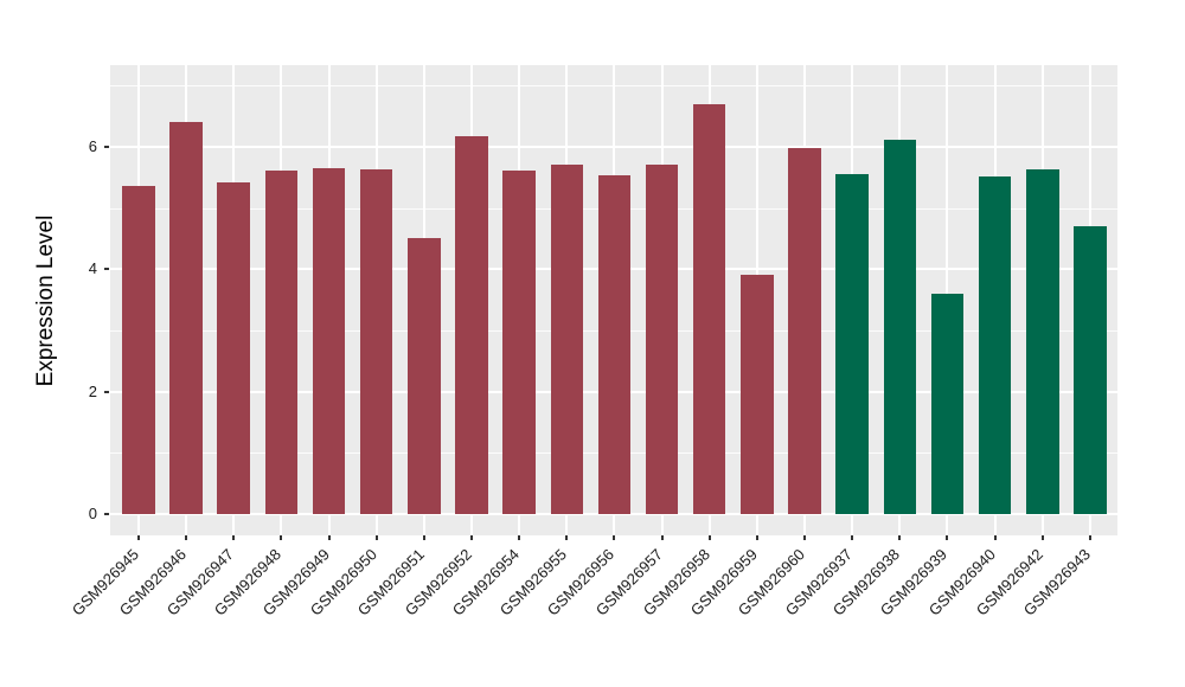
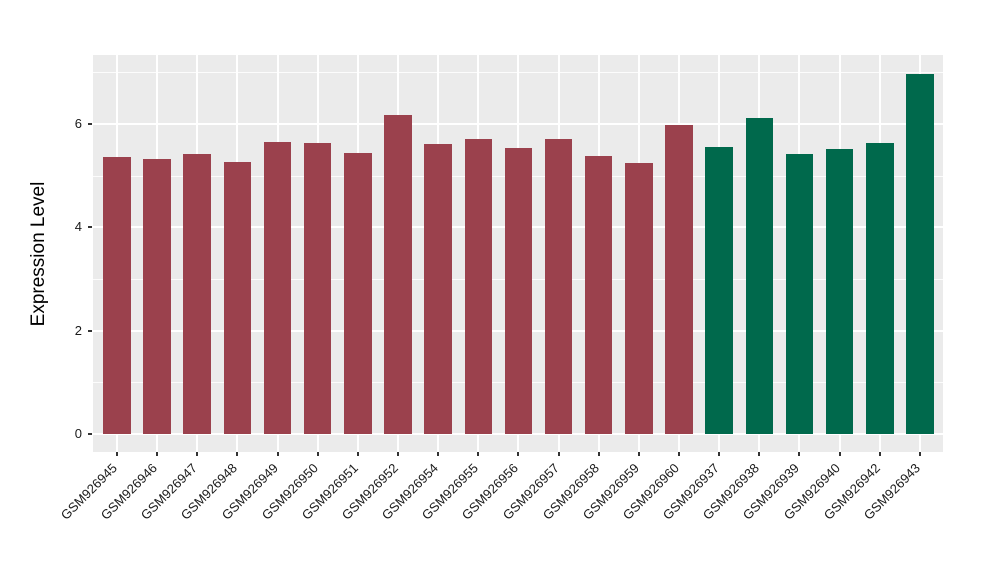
GSM926946: 6.4 -> 5.3
GSM926948: 5.6 -> 5.3
GSM926951: 4.5 -> 5.4
GSM926958: 6.7 -> 5.4
GSM926959: 3.9 -> 5.2
GSM926939: 3.6 -> 5.4
GSM926943: 4.7 -> 7.0
